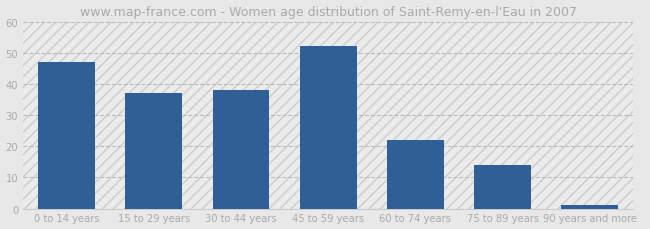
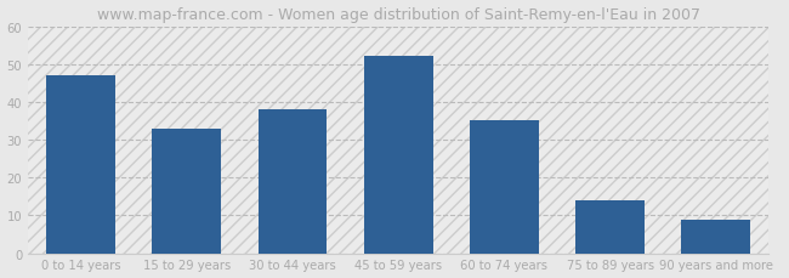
15 to 29 years: 37 -> 33
60 to 74 years: 22 -> 35
90 years and more: 1 -> 9
